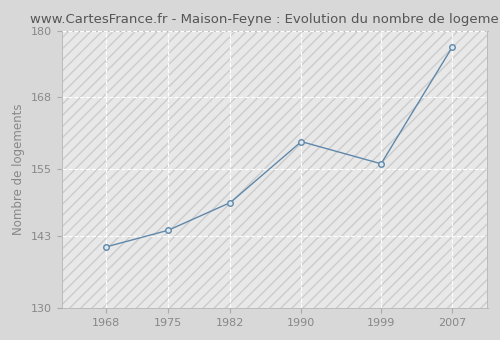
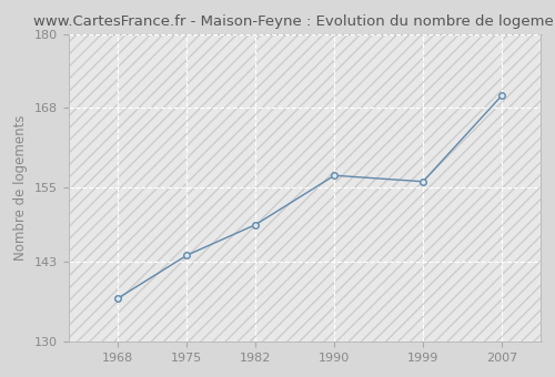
1968: 141 -> 137
1990: 160 -> 157
2007: 177 -> 170
